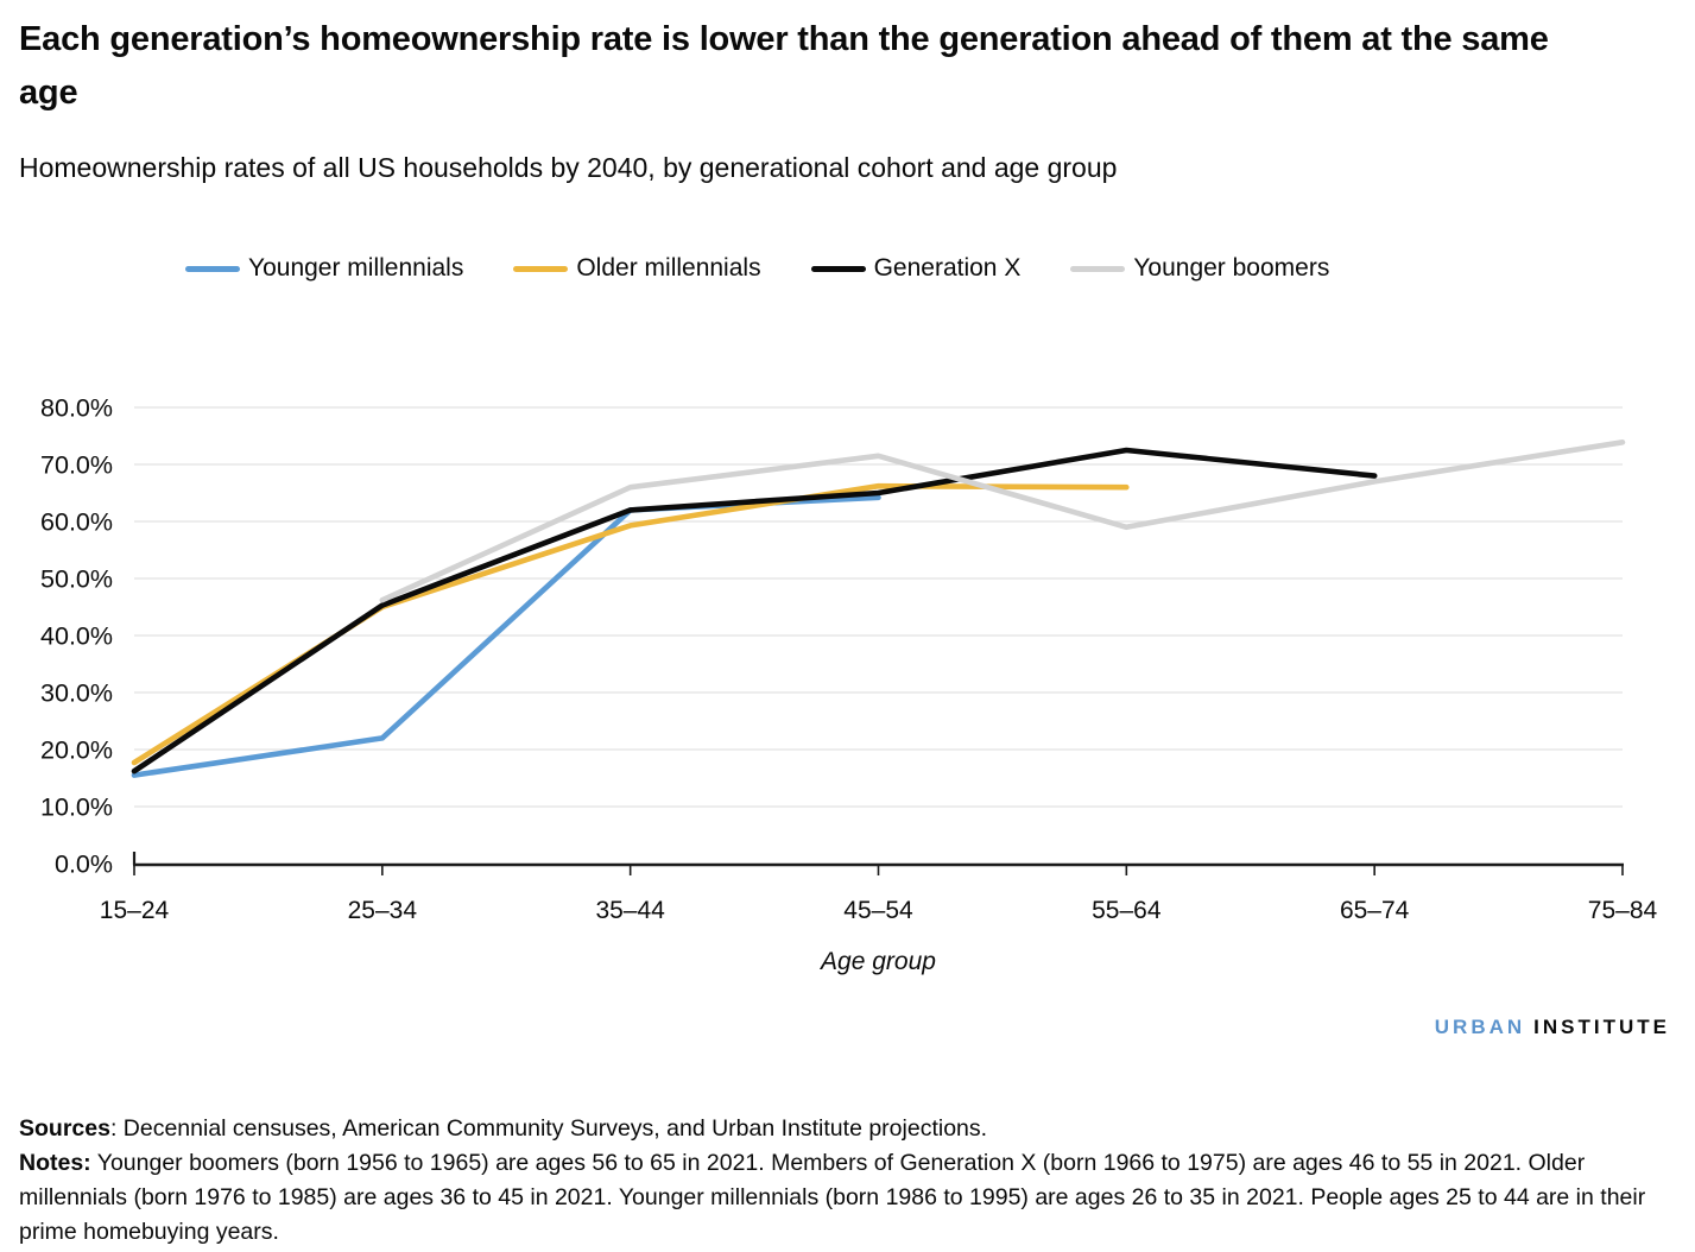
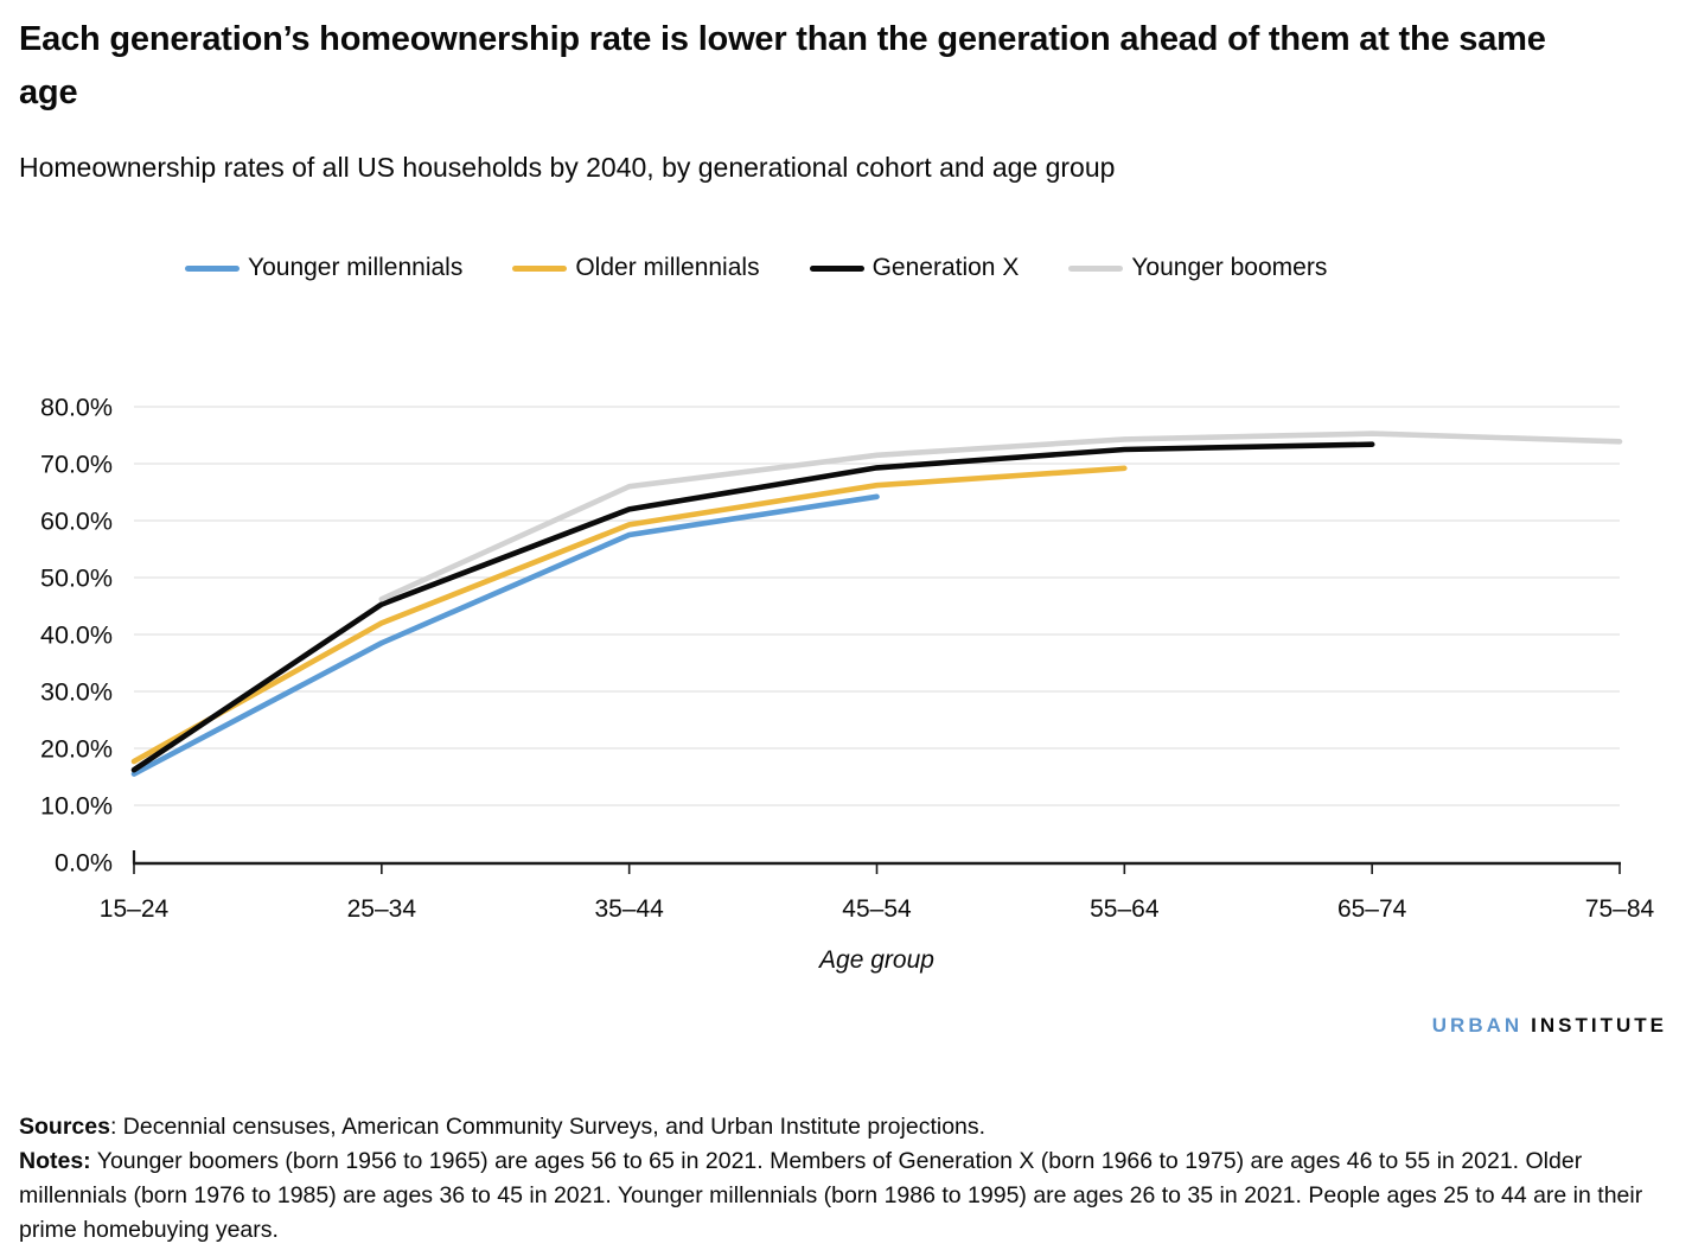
Younger millennials/25–34: 22% -> 38%
Older millennials/25–34: 45% -> 42%
Younger millennials/35–44: 62% -> 58%
Generation X/45–54: 65% -> 69%
Older millennials/55–64: 66% -> 69%
Younger boomers/55–64: 59% -> 74%
Generation X/65–74: 68% -> 73%
Younger boomers/65–74: 67% -> 75%
